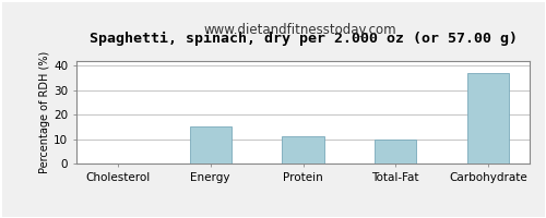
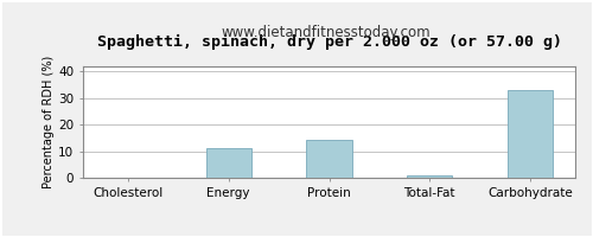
Energy: 15.0 -> 11.0
Protein: 11.0 -> 14.5
Total-Fat: 10.0 -> 1.0
Carbohydrate: 37.0 -> 33.0
